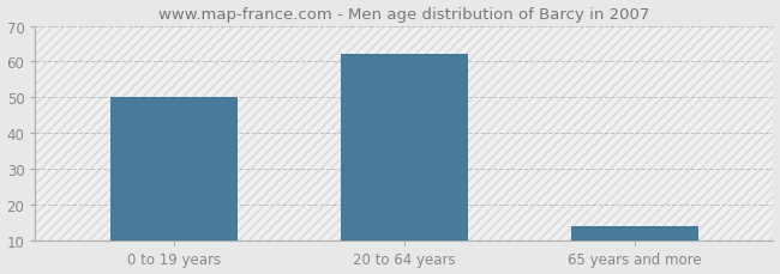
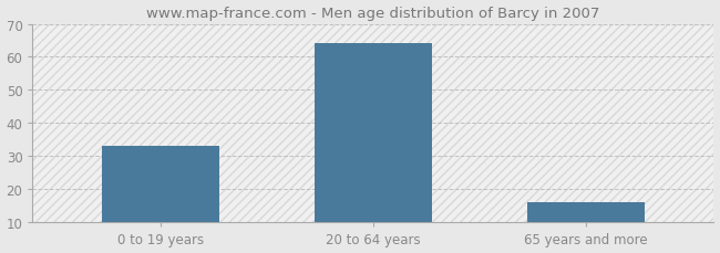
0 to 19 years: 50 -> 33
20 to 64 years: 62 -> 64
65 years and more: 14 -> 16
